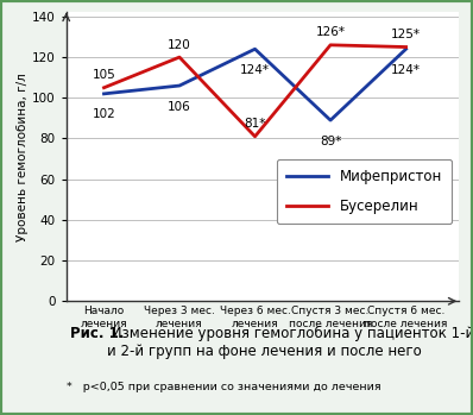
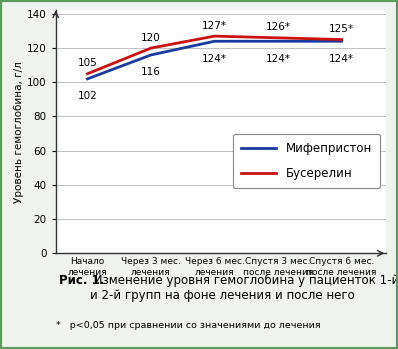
Мифепристон/Через 3 мес. лечения: 106 -> 116
Бусерелин/Через 6 мес. лечения: 81* -> 127*
Мифепристон/Спустя 3 мес. после лечения: 89* -> 124*
